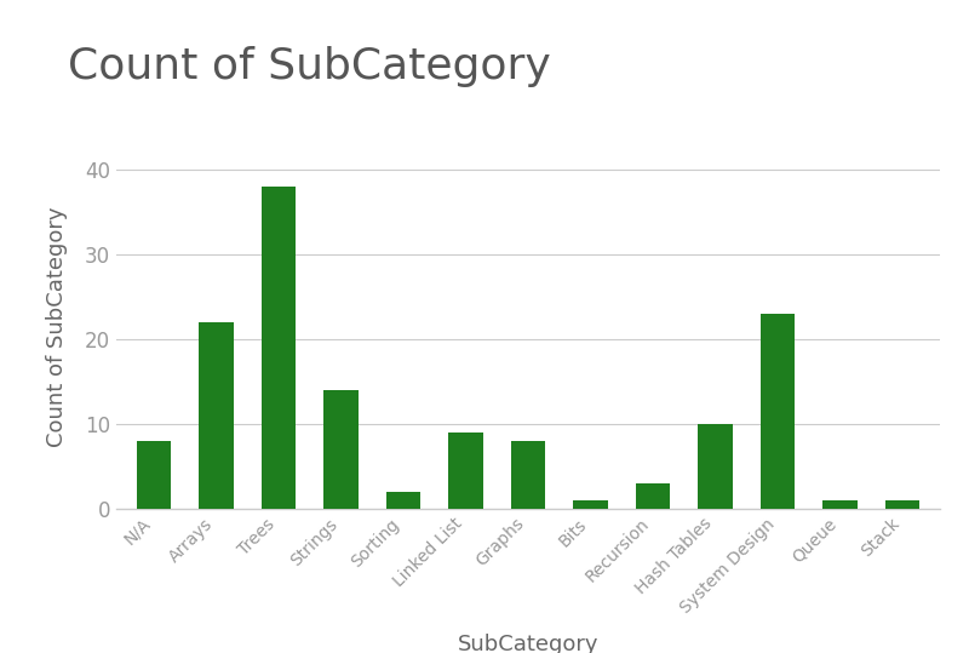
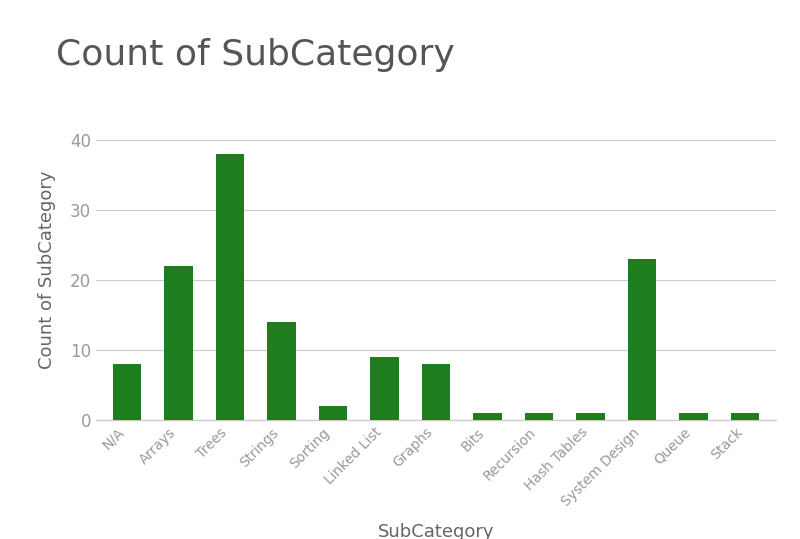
Recursion: 3 -> 1
Hash Tables: 10 -> 1
